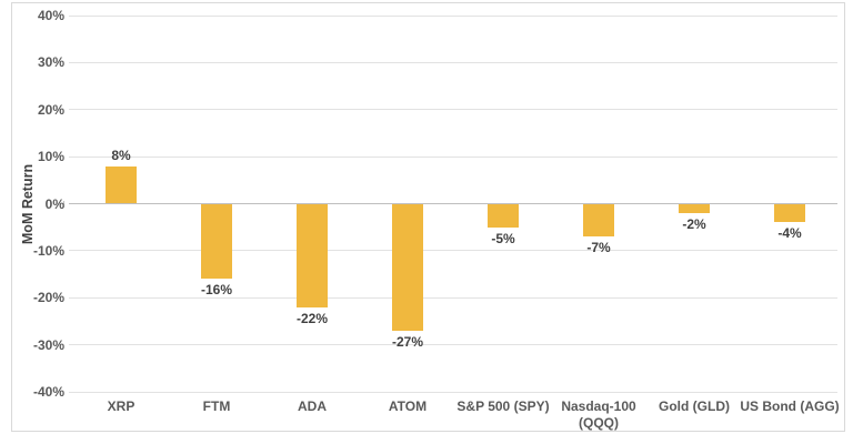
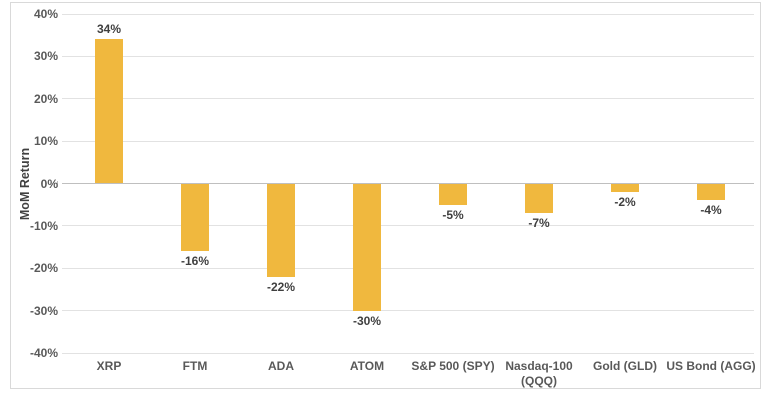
XRP: 8% -> 34%
ATOM: -27% -> -30%
